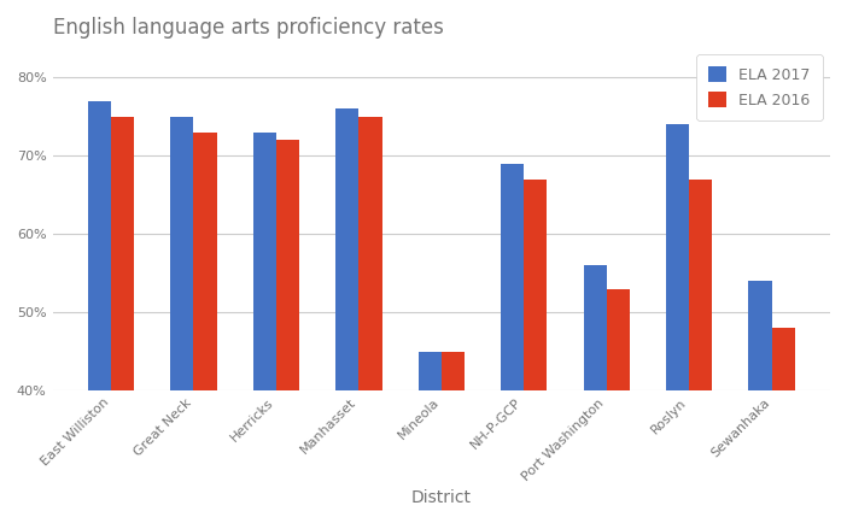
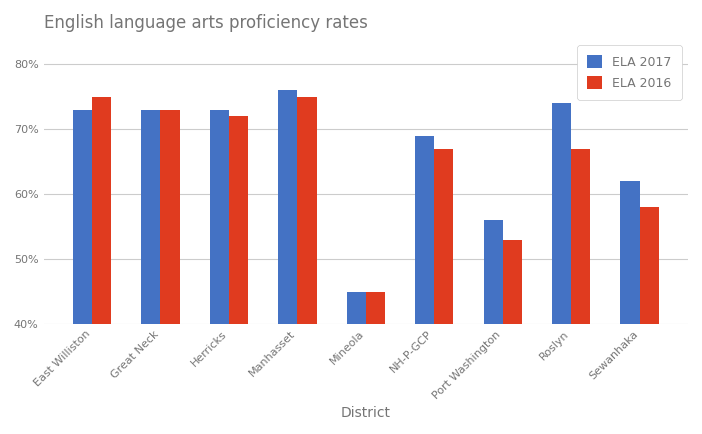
ELA 2017/East Williston: 77% -> 73%
ELA 2017/Great Neck: 75% -> 73%
ELA 2017/Sewanhaka: 54% -> 62%
ELA 2016/Sewanhaka: 48% -> 58%
